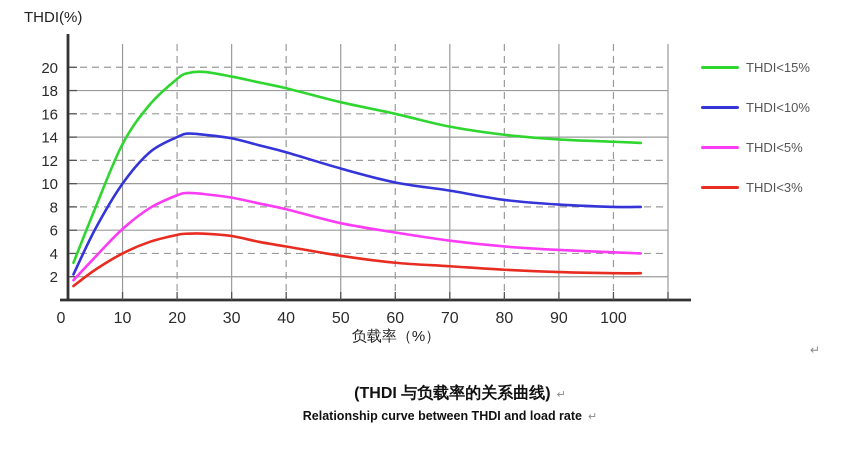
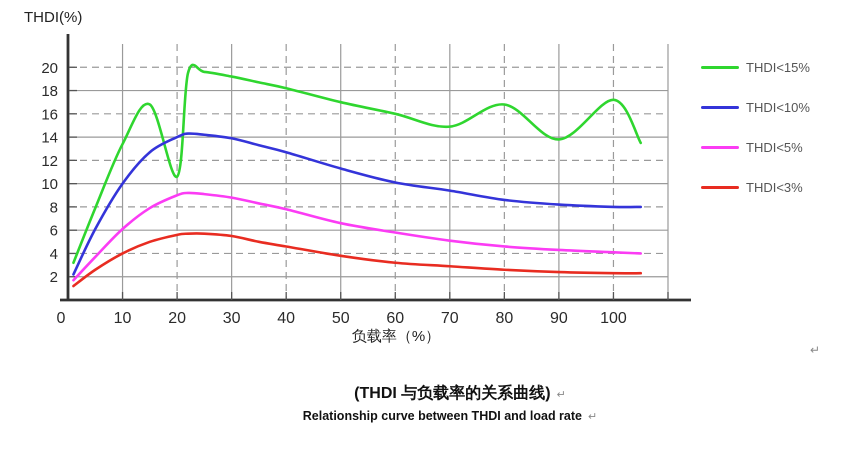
THDI<15%/20: 19.0 -> 10.6
THDI<15%/80: 14.2 -> 16.8
THDI<15%/100: 13.6 -> 17.2
